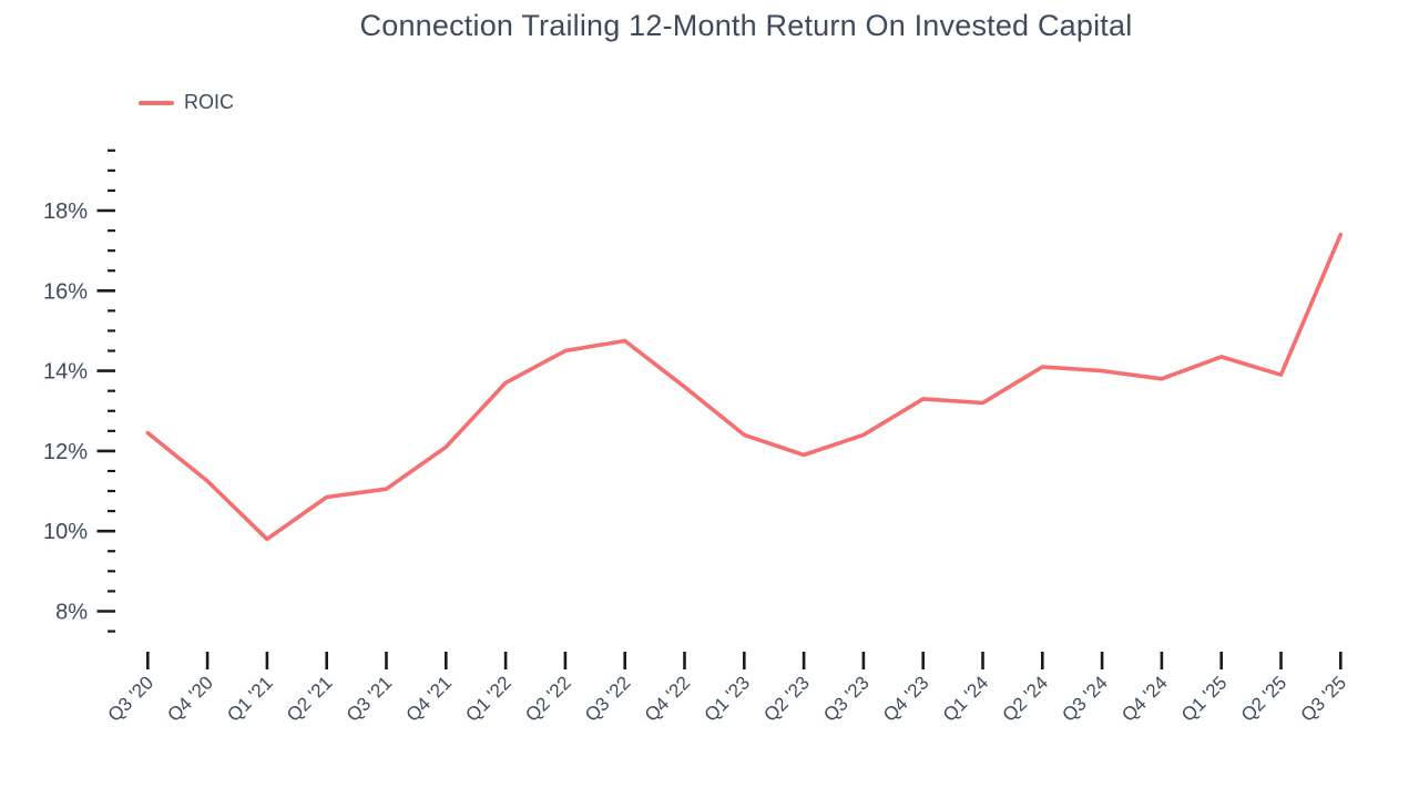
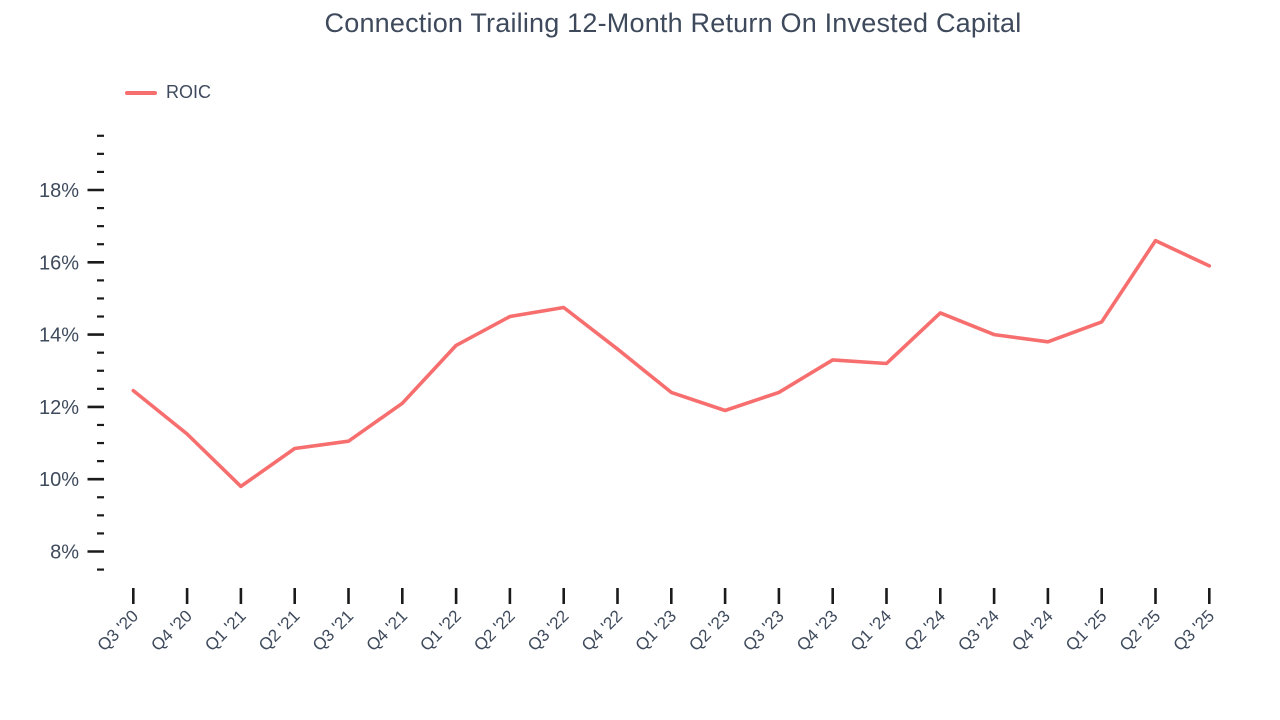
Q2 '24: 14.1% -> 14.6%
Q2 '25: 13.9% -> 16.6%
Q3 '25: 17.4% -> 15.9%
